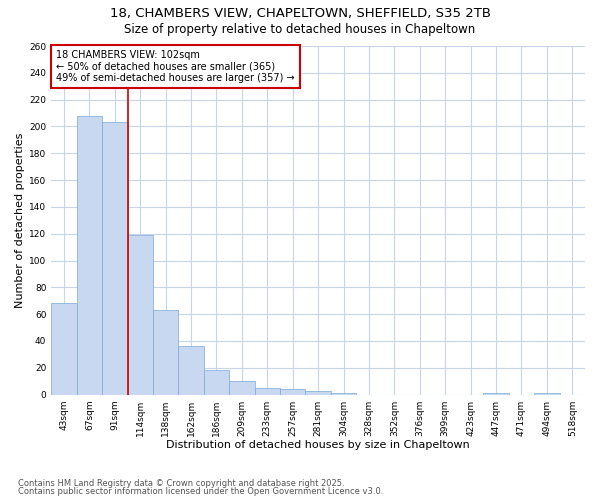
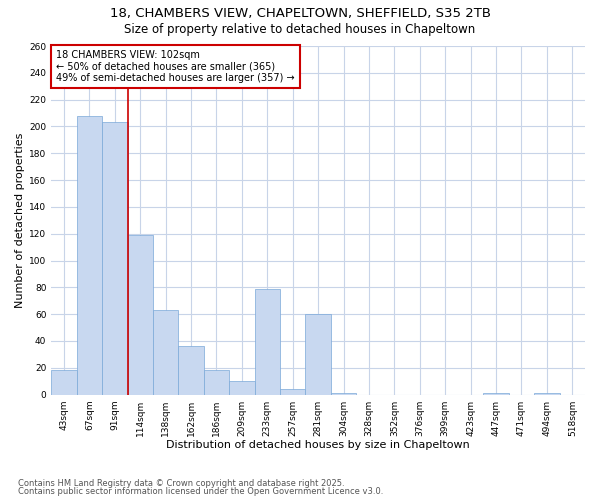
43sqm: 68 -> 18
233sqm: 5 -> 79
281sqm: 3 -> 60
